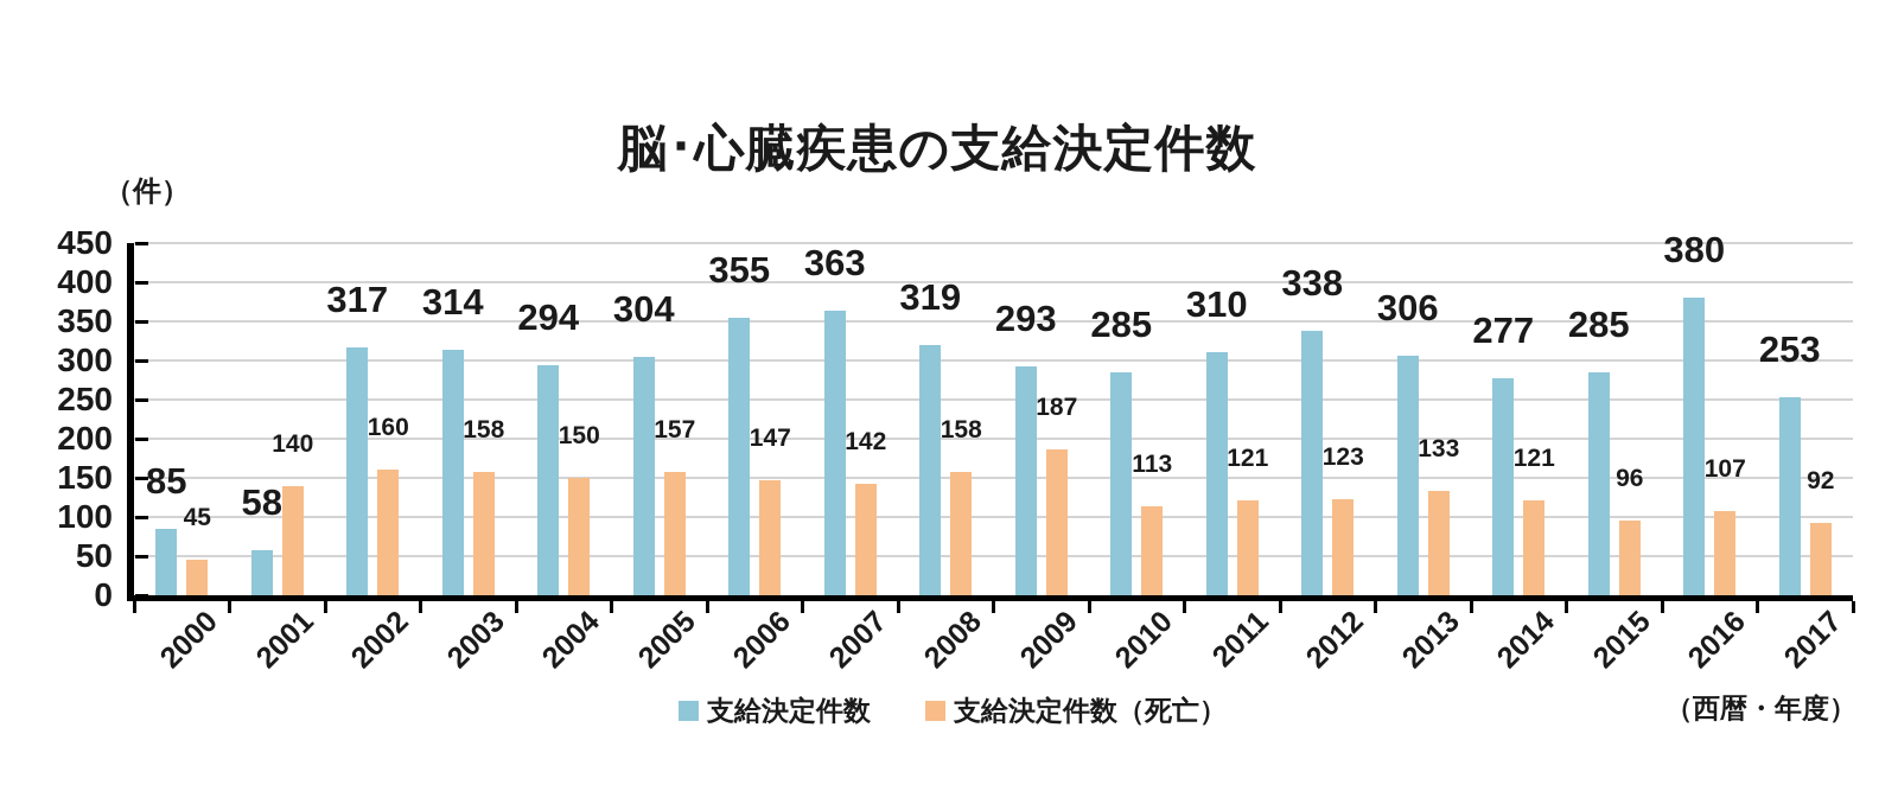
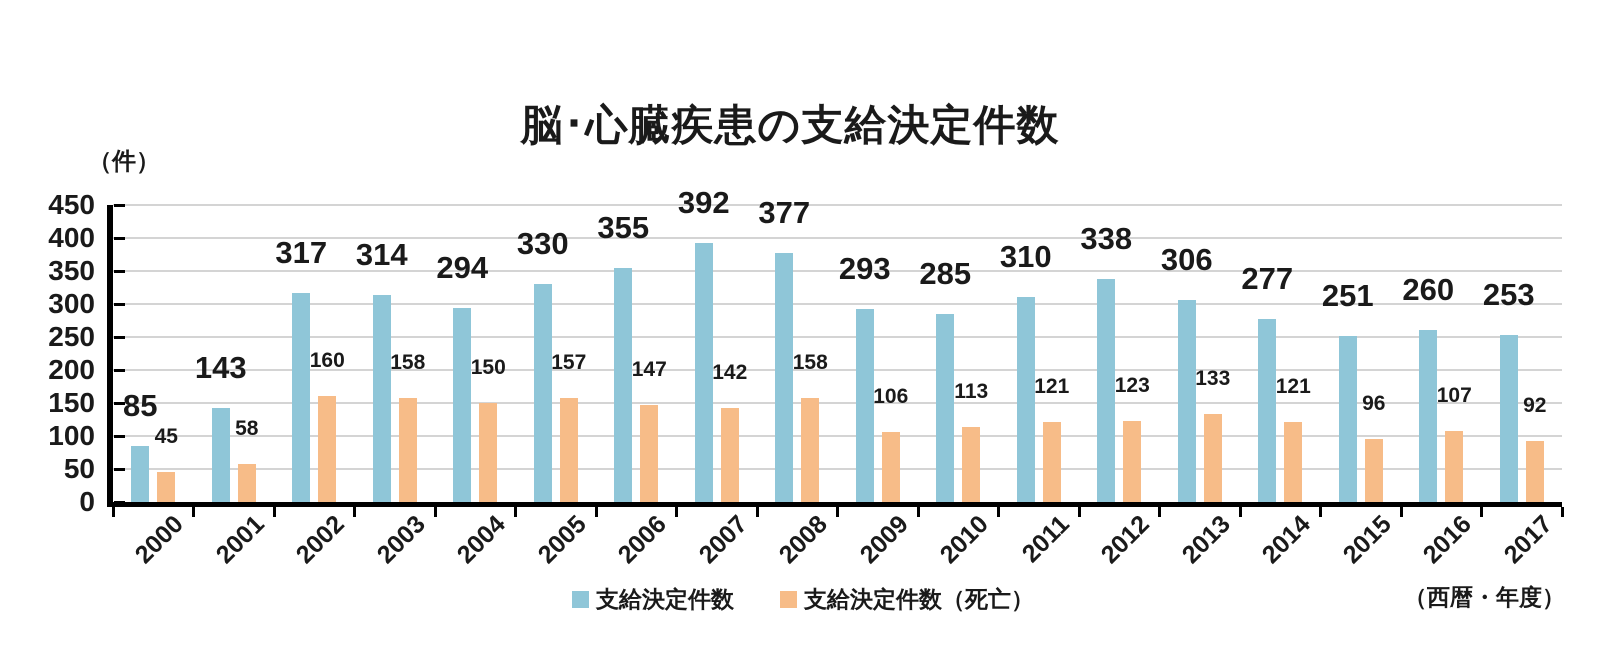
支給決定件数/2001: 58 -> 143
支給決定件数（死亡）/2001: 140 -> 58
支給決定件数/2005: 304 -> 330
支給決定件数/2007: 363 -> 392
支給決定件数/2008: 319 -> 377
支給決定件数（死亡）/2009: 187 -> 106
支給決定件数/2015: 285 -> 251
支給決定件数/2016: 380 -> 260
